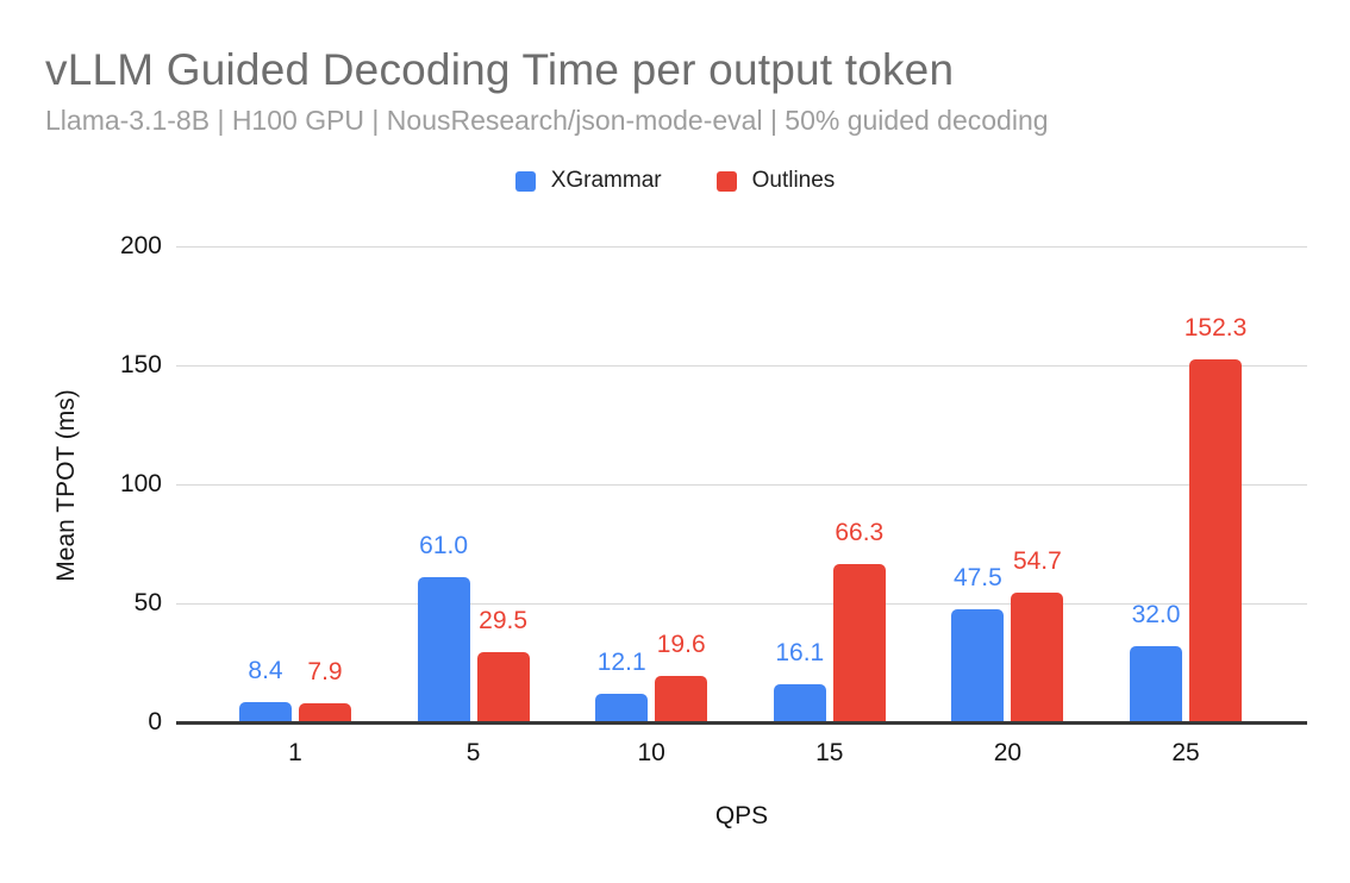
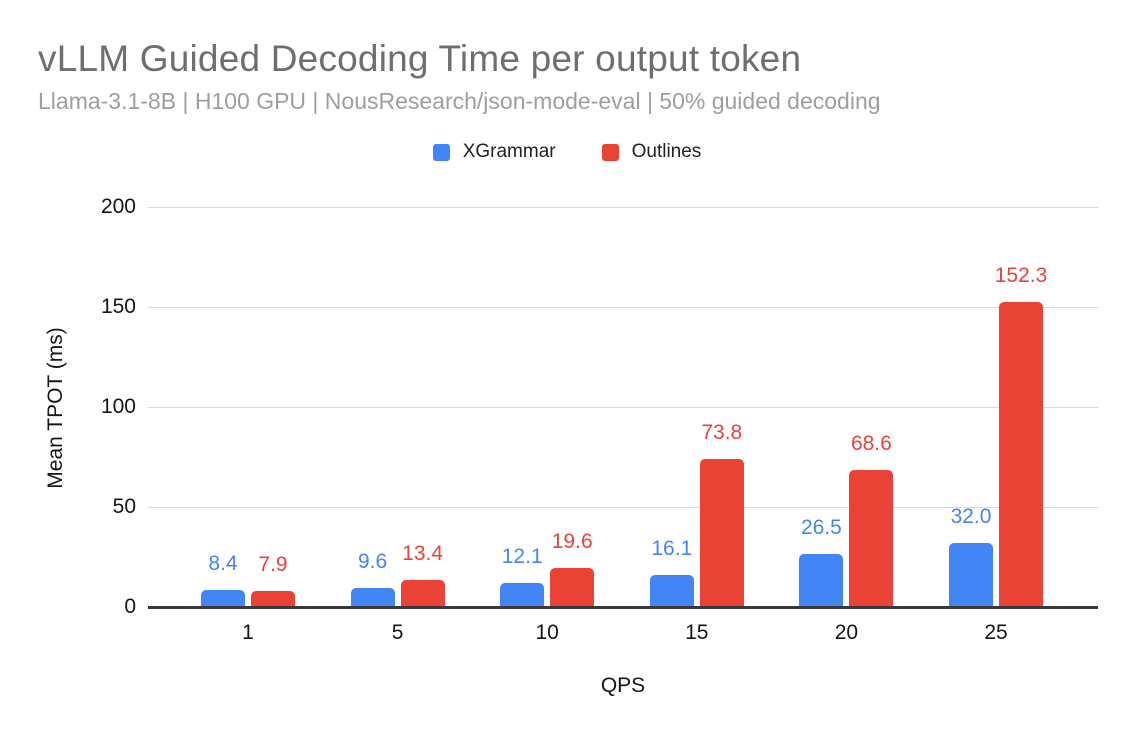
XGrammar/5: 61.0 -> 9.6
Outlines/5: 29.5 -> 13.4
Outlines/15: 66.3 -> 73.8
XGrammar/20: 47.5 -> 26.5
Outlines/20: 54.7 -> 68.6
